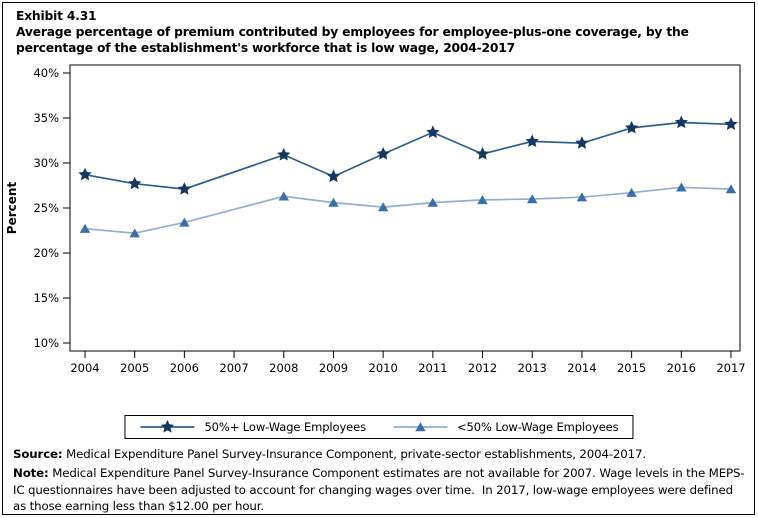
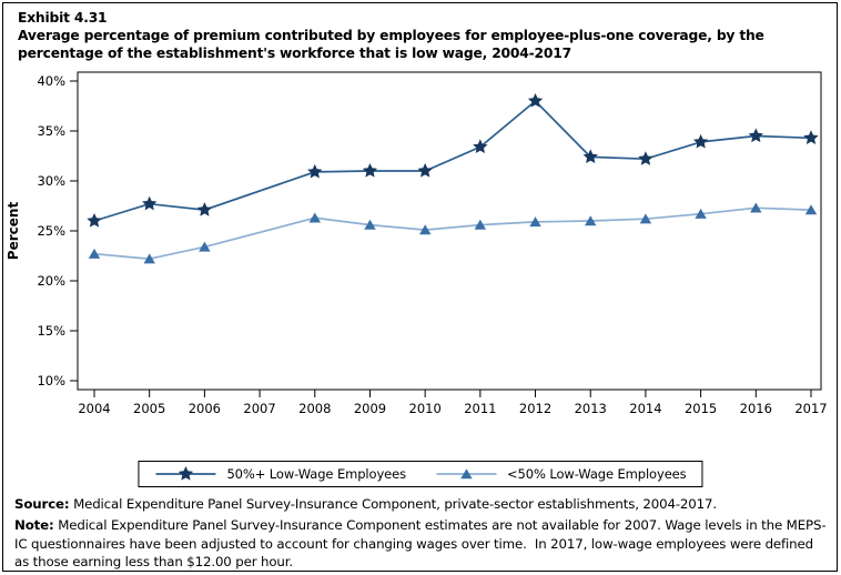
50%+ Low-Wage Employees/2004: 29% -> 26%
50%+ Low-Wage Employees/2009: 28% -> 31%
50%+ Low-Wage Employees/2012: 31% -> 38%
